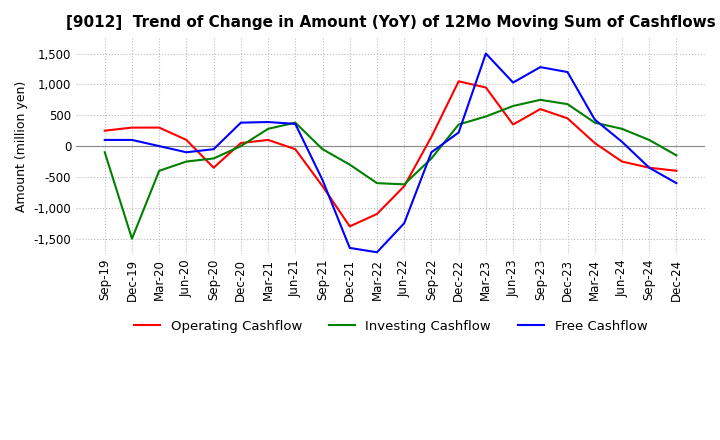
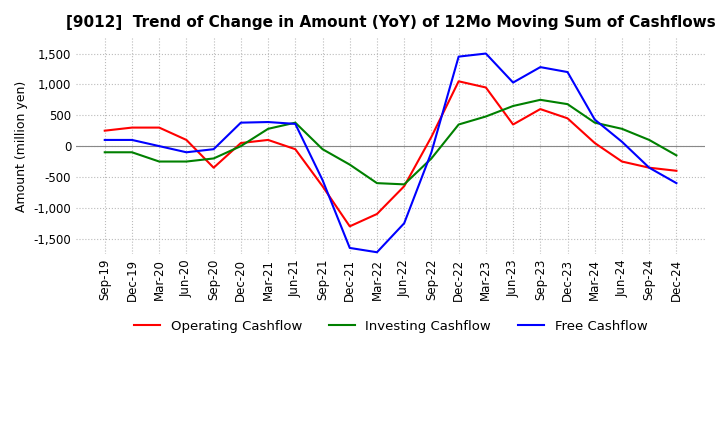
Investing Cashflow/Dec-19: -1,500 -> -100
Investing Cashflow/Mar-20: -400 -> -250
Free Cashflow/Dec-22: 220 -> 1,450
